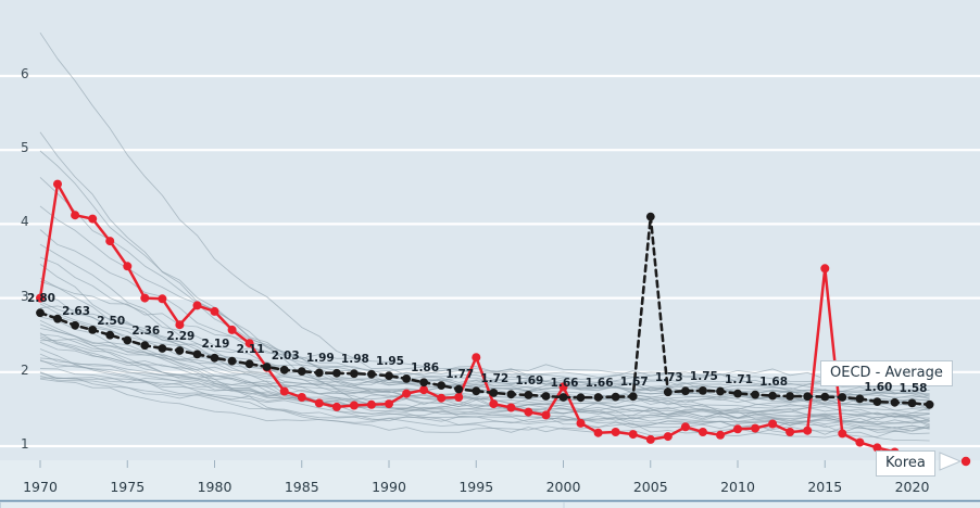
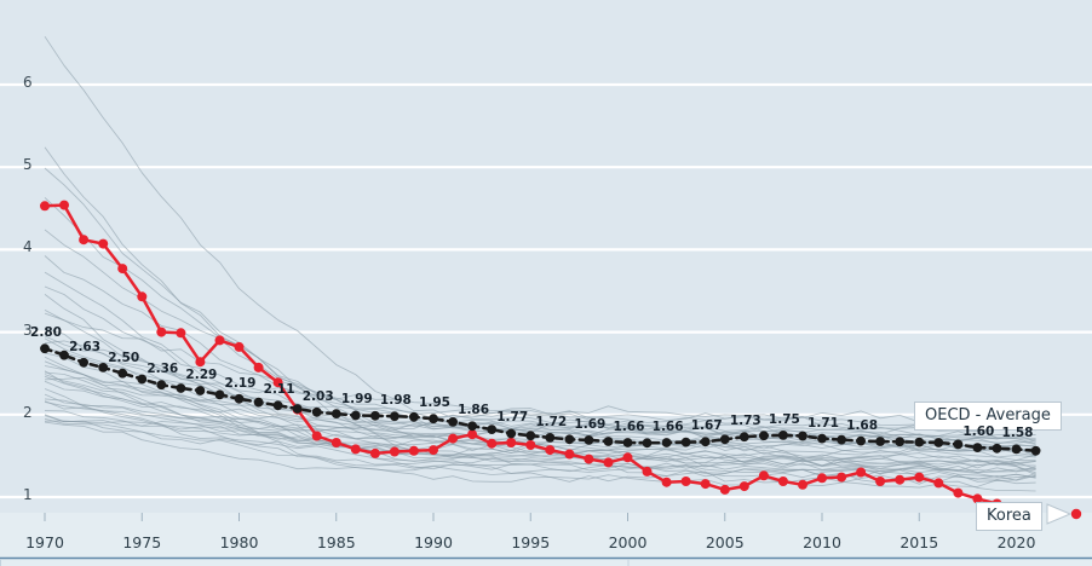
Korea/1970: 3.0 -> 4.5
Korea/1995: 2.2 -> 1.6
Korea/2000: 1.8 -> 1.5
OECD - Average/2005: 4.1 -> 1.7
Korea/2015: 3.4 -> 1.2
